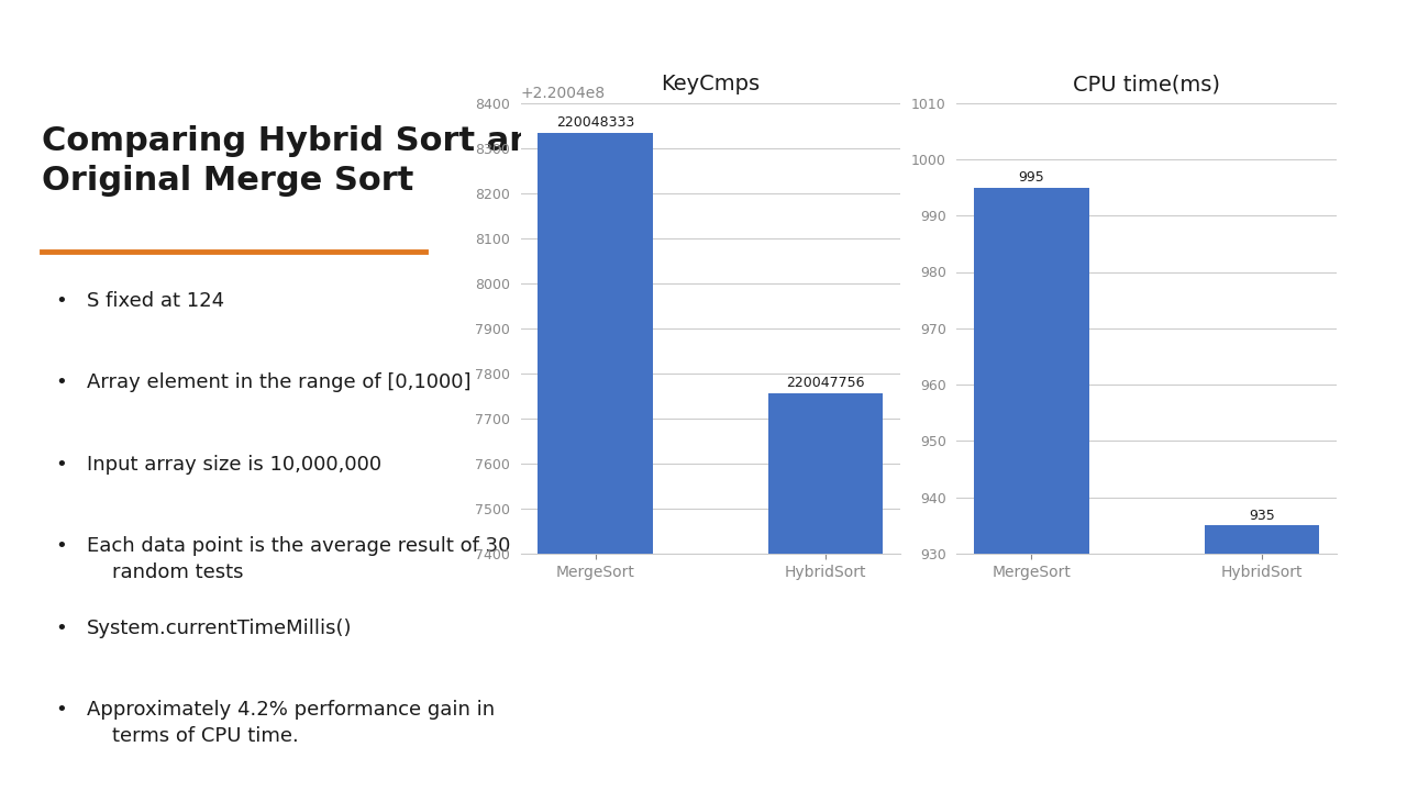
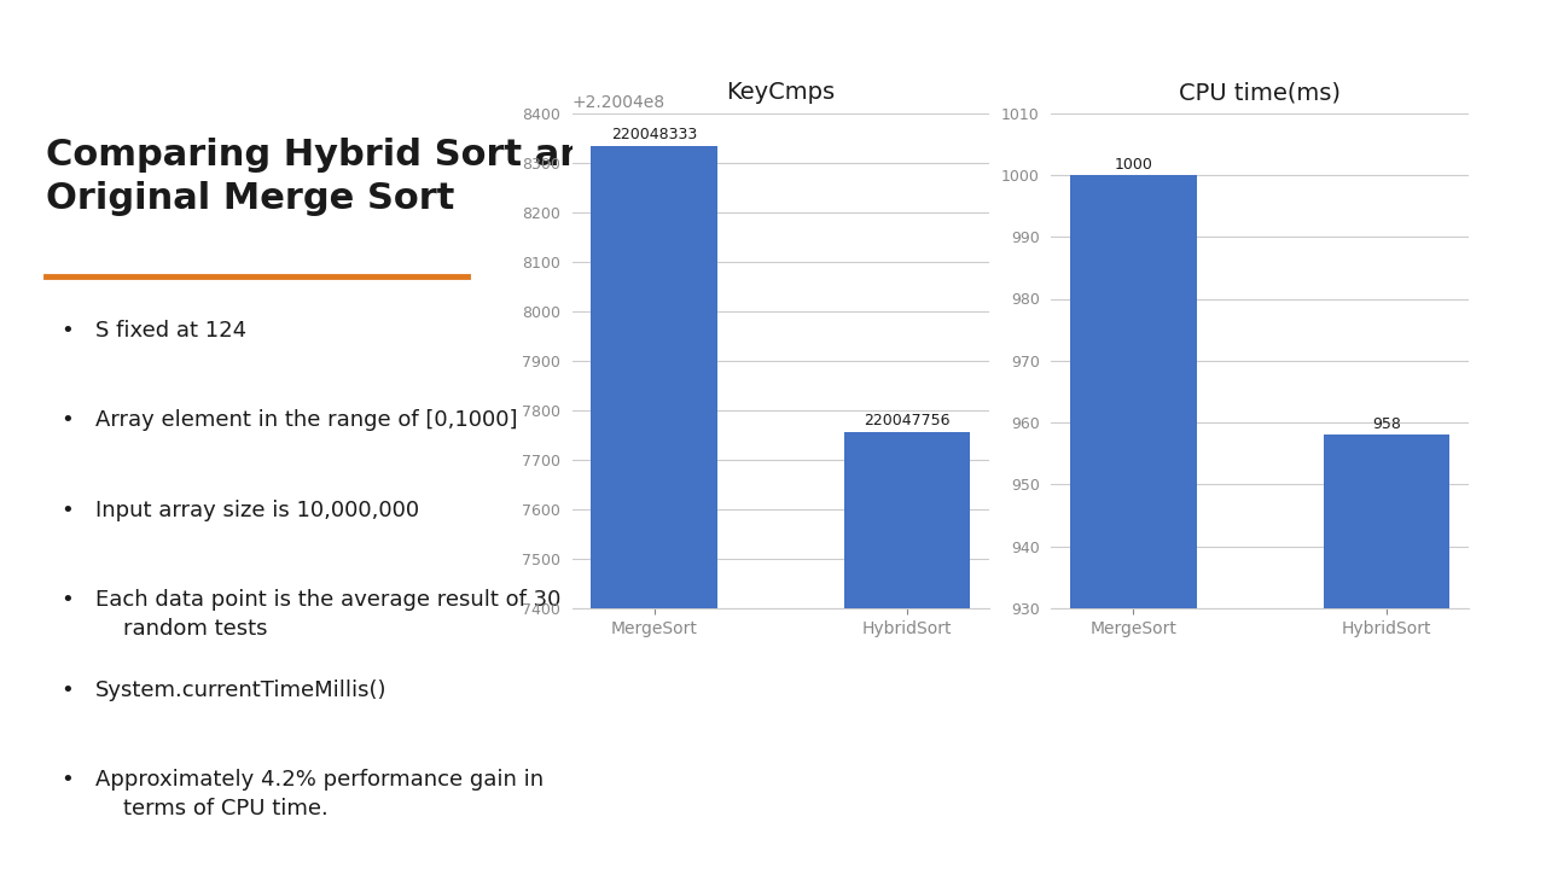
CPU time(ms)/MergeSort: 995 -> 1000
CPU time(ms)/HybridSort: 935 -> 958
